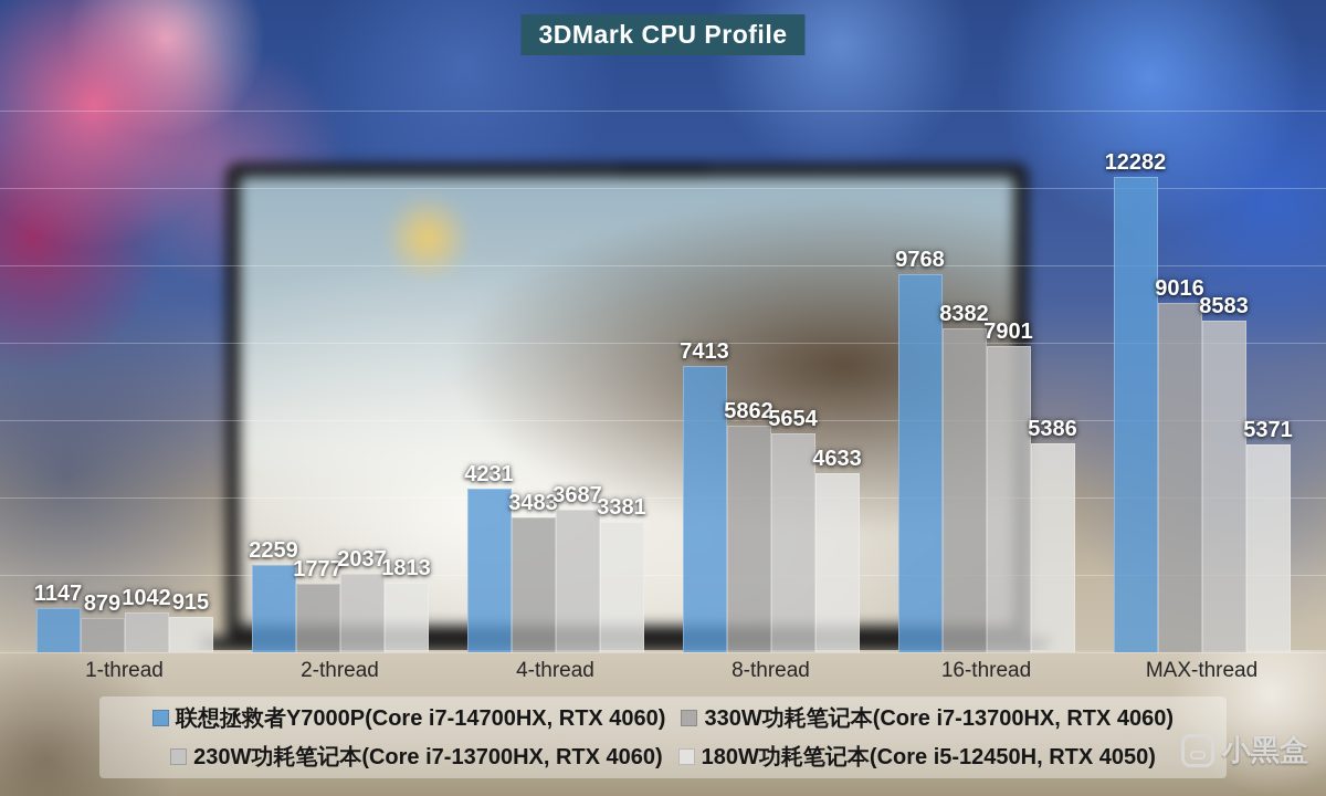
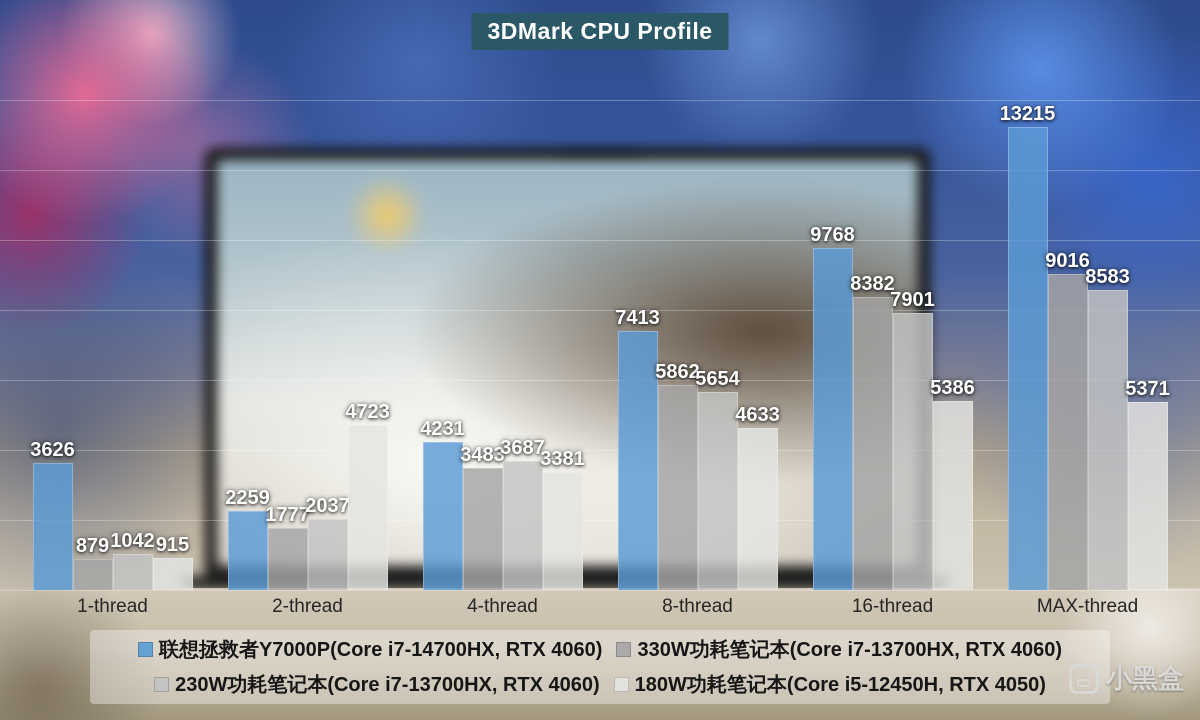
联想拯救者Y7000P(Core i7-14700HX, RTX 4060)/1-thread: 1147 -> 3626
180W功耗笔记本(Core i5-12450H, RTX 4050)/2-thread: 1813 -> 4723
联想拯救者Y7000P(Core i7-14700HX, RTX 4060)/MAX-thread: 12282 -> 13215
